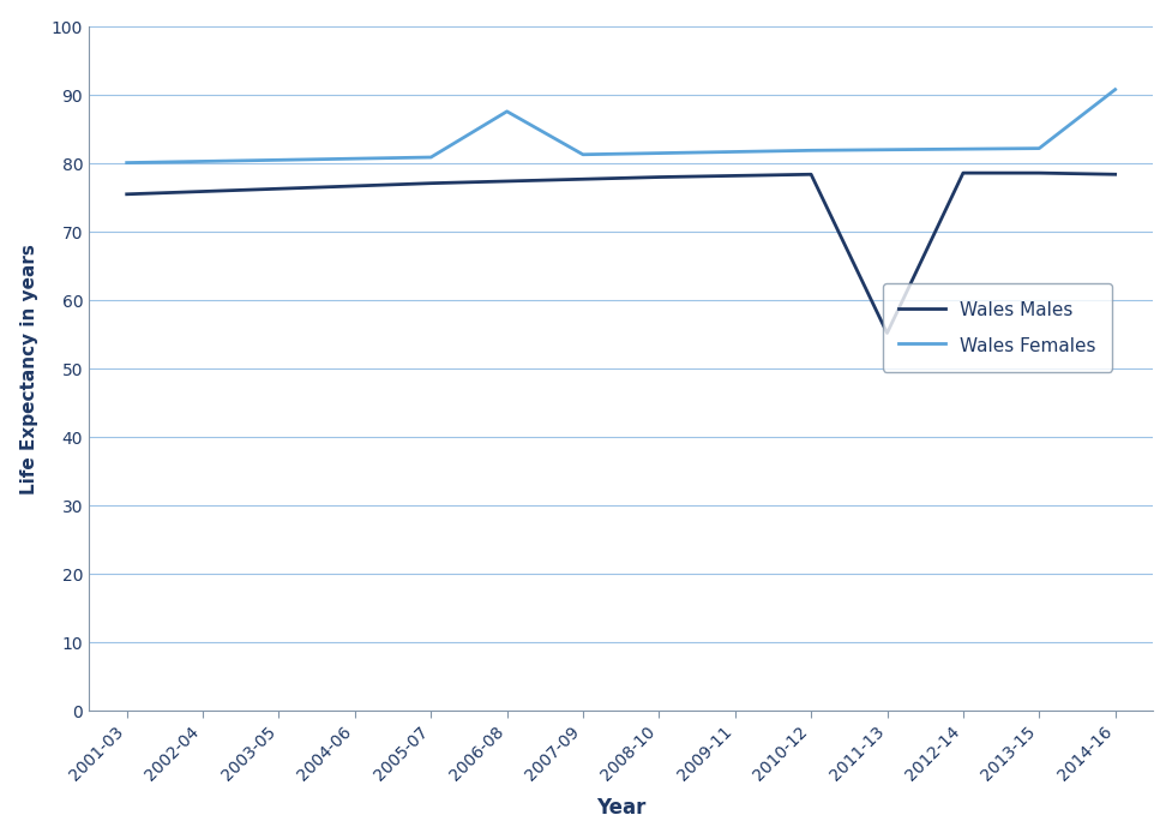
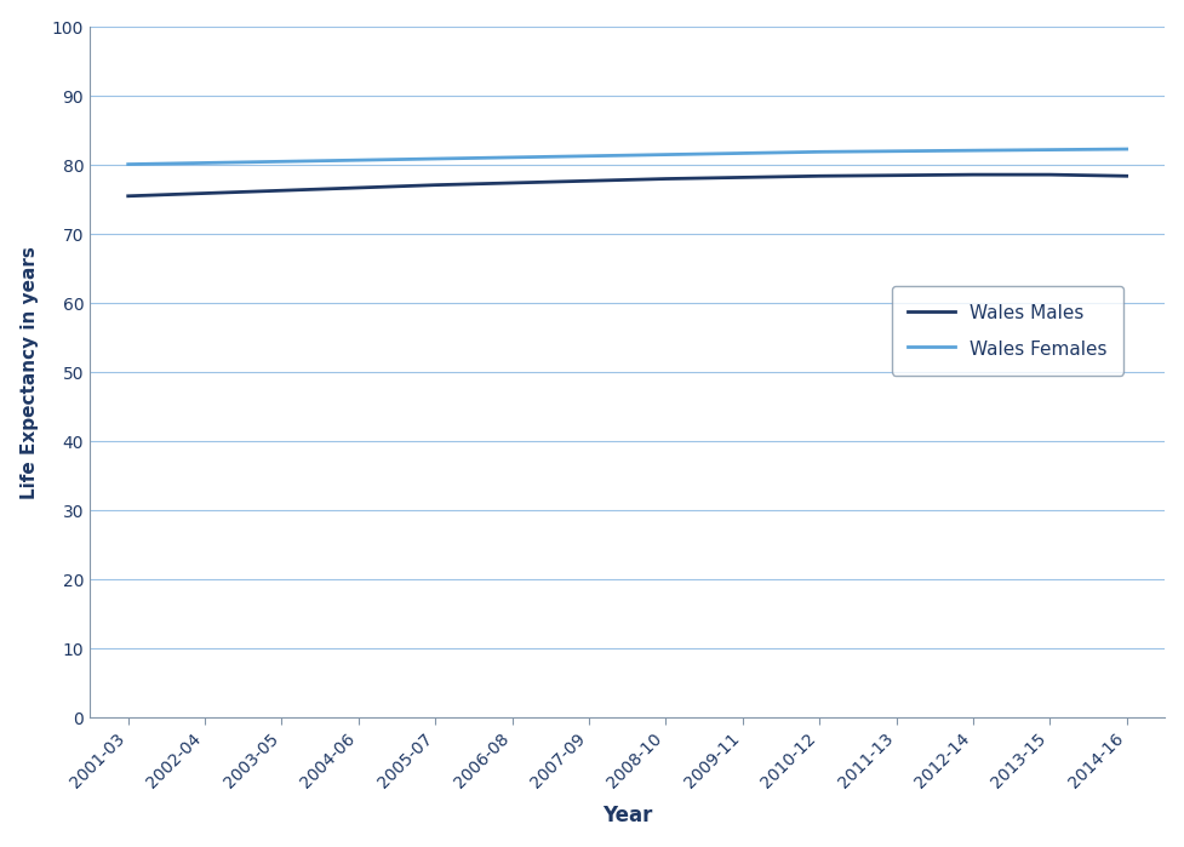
Wales Females/2006-08: 87.6 -> 81.1
Wales Males/2011-13: 55.2 -> 78.5
Wales Females/2014-16: 90.8 -> 82.3
